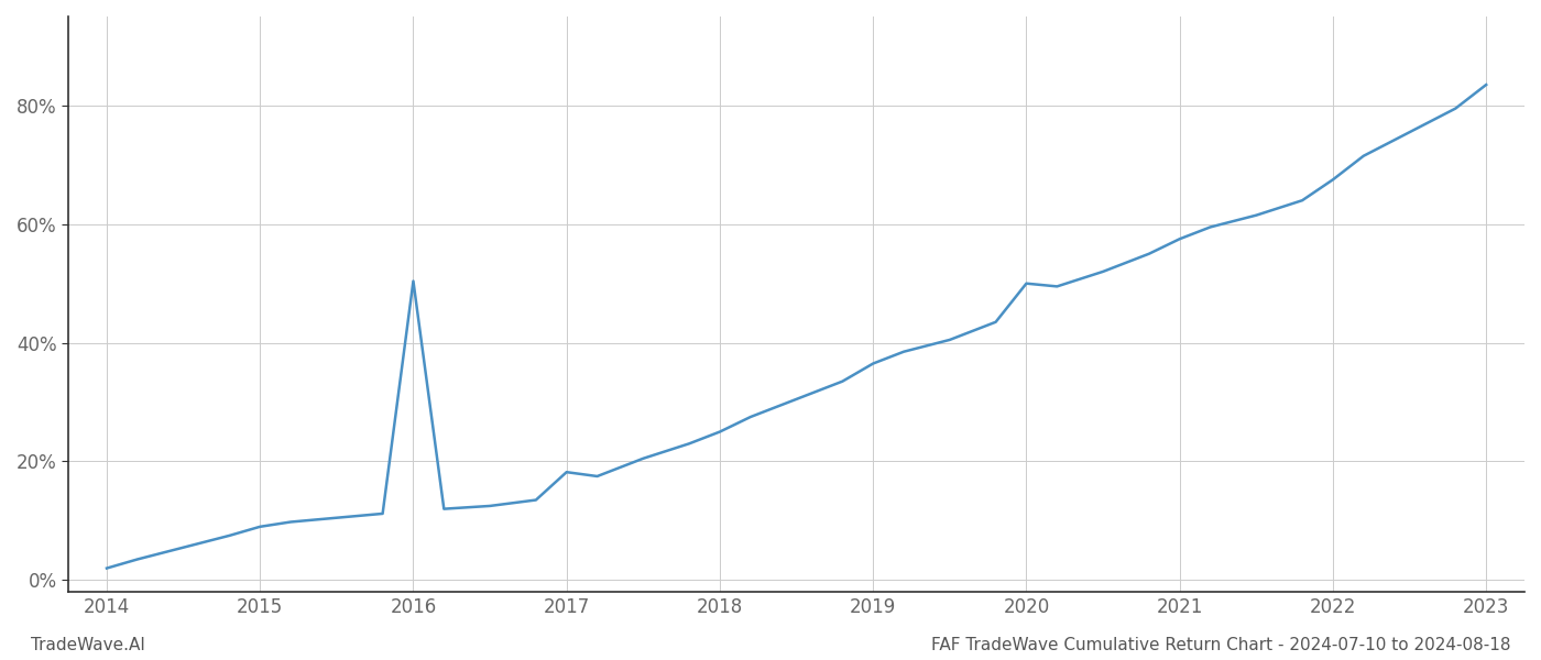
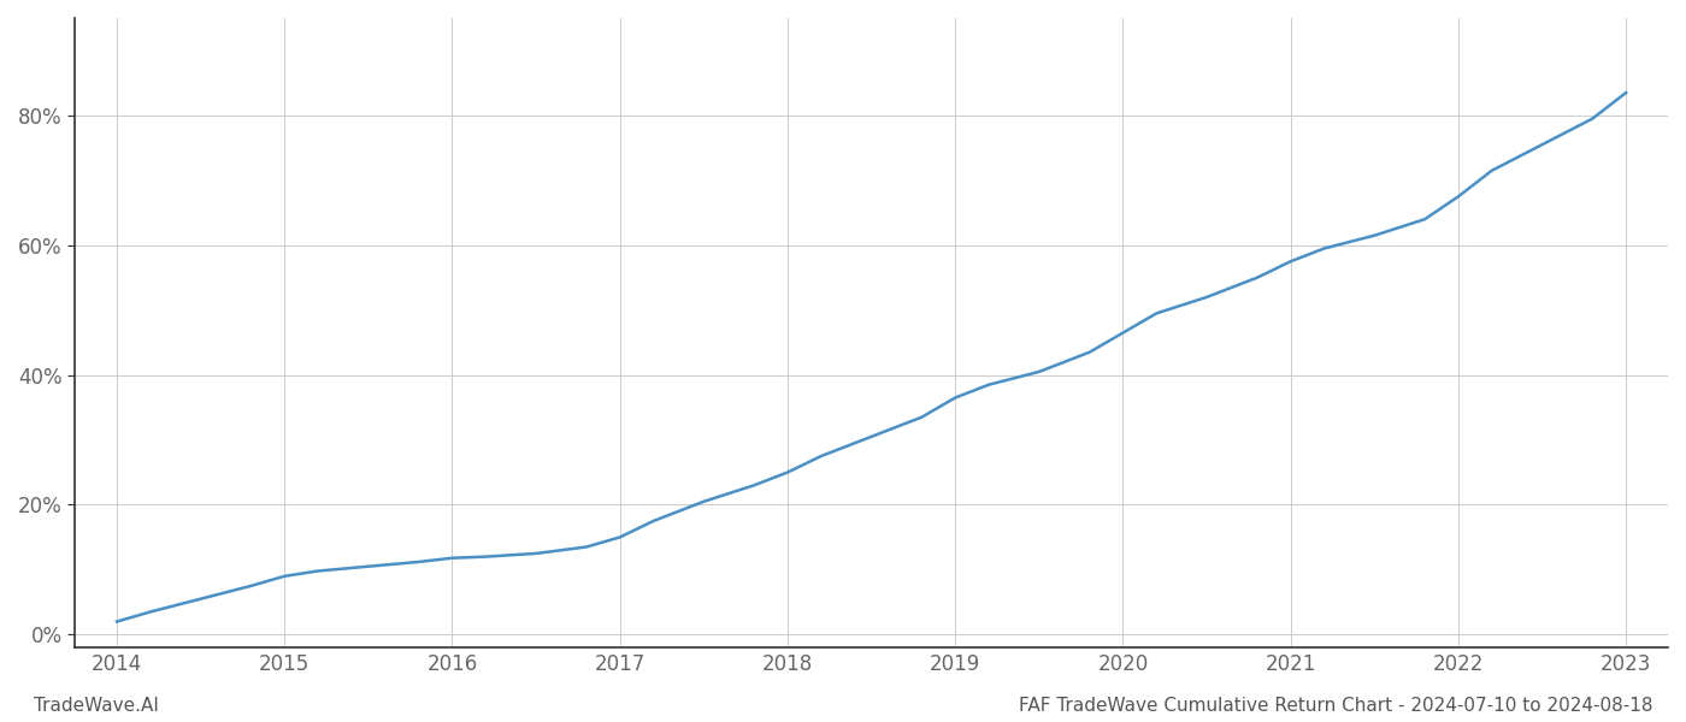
2016: 50.4% -> 11.8%
2017: 18.2% -> 15.0%
2020: 50.0% -> 46.5%
